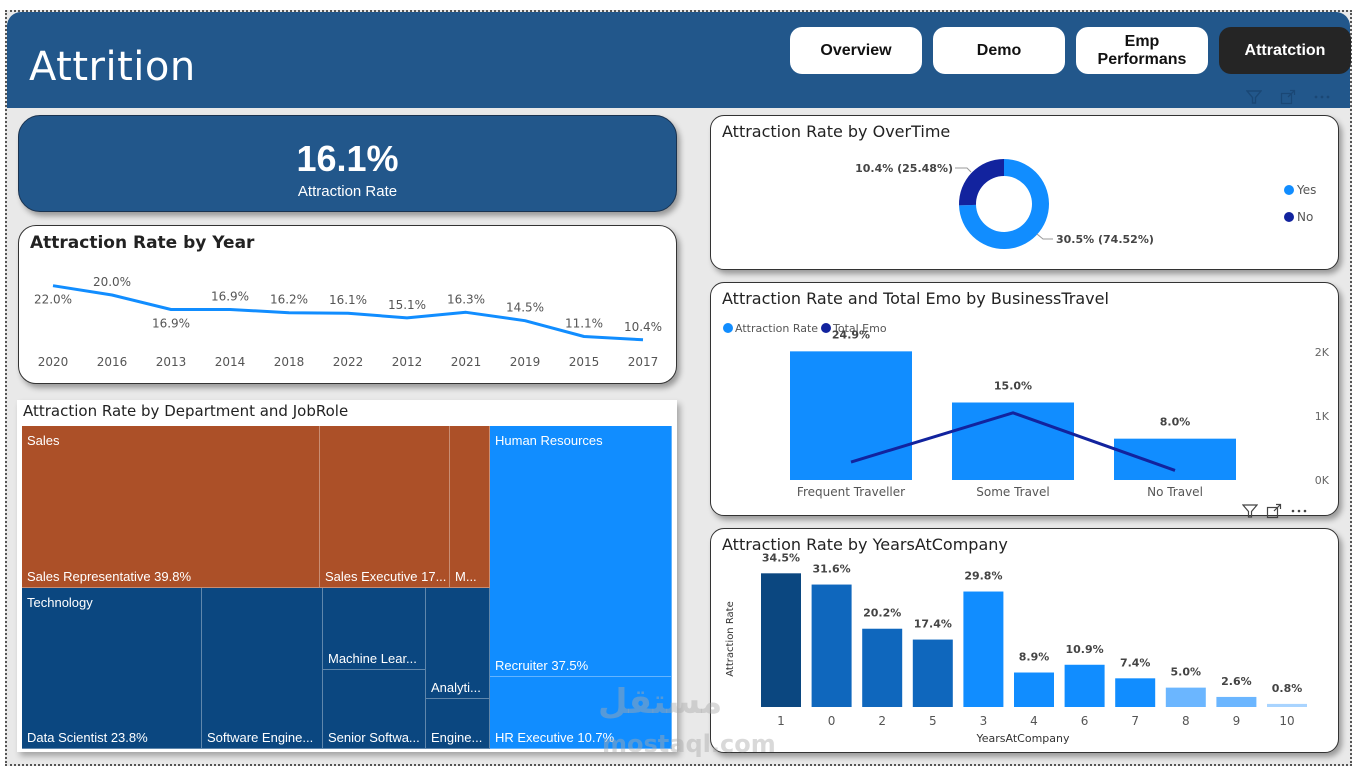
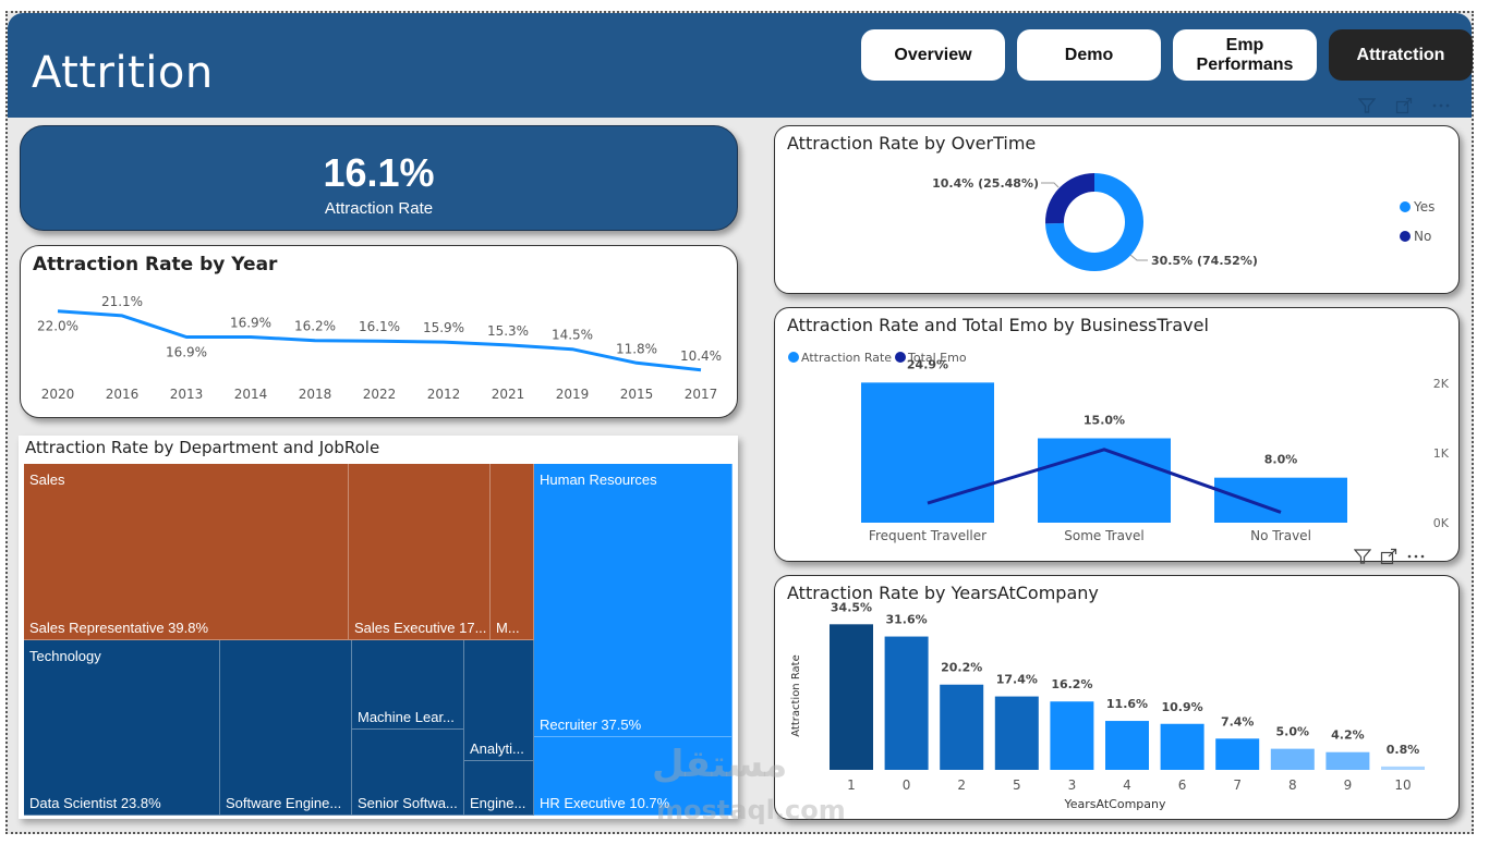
Attraction Rate by Year/2016: 20.0% -> 21.1%
Attraction Rate by Year/2012: 15.1% -> 15.9%
Attraction Rate by Year/2021: 16.3% -> 15.3%
Attraction Rate by Year/2015: 11.1% -> 11.8%
Attraction Rate by YearsAtCompany/3: 29.8% -> 16.2%
Attraction Rate by YearsAtCompany/4: 8.9% -> 11.6%
Attraction Rate by YearsAtCompany/9: 2.6% -> 4.2%
